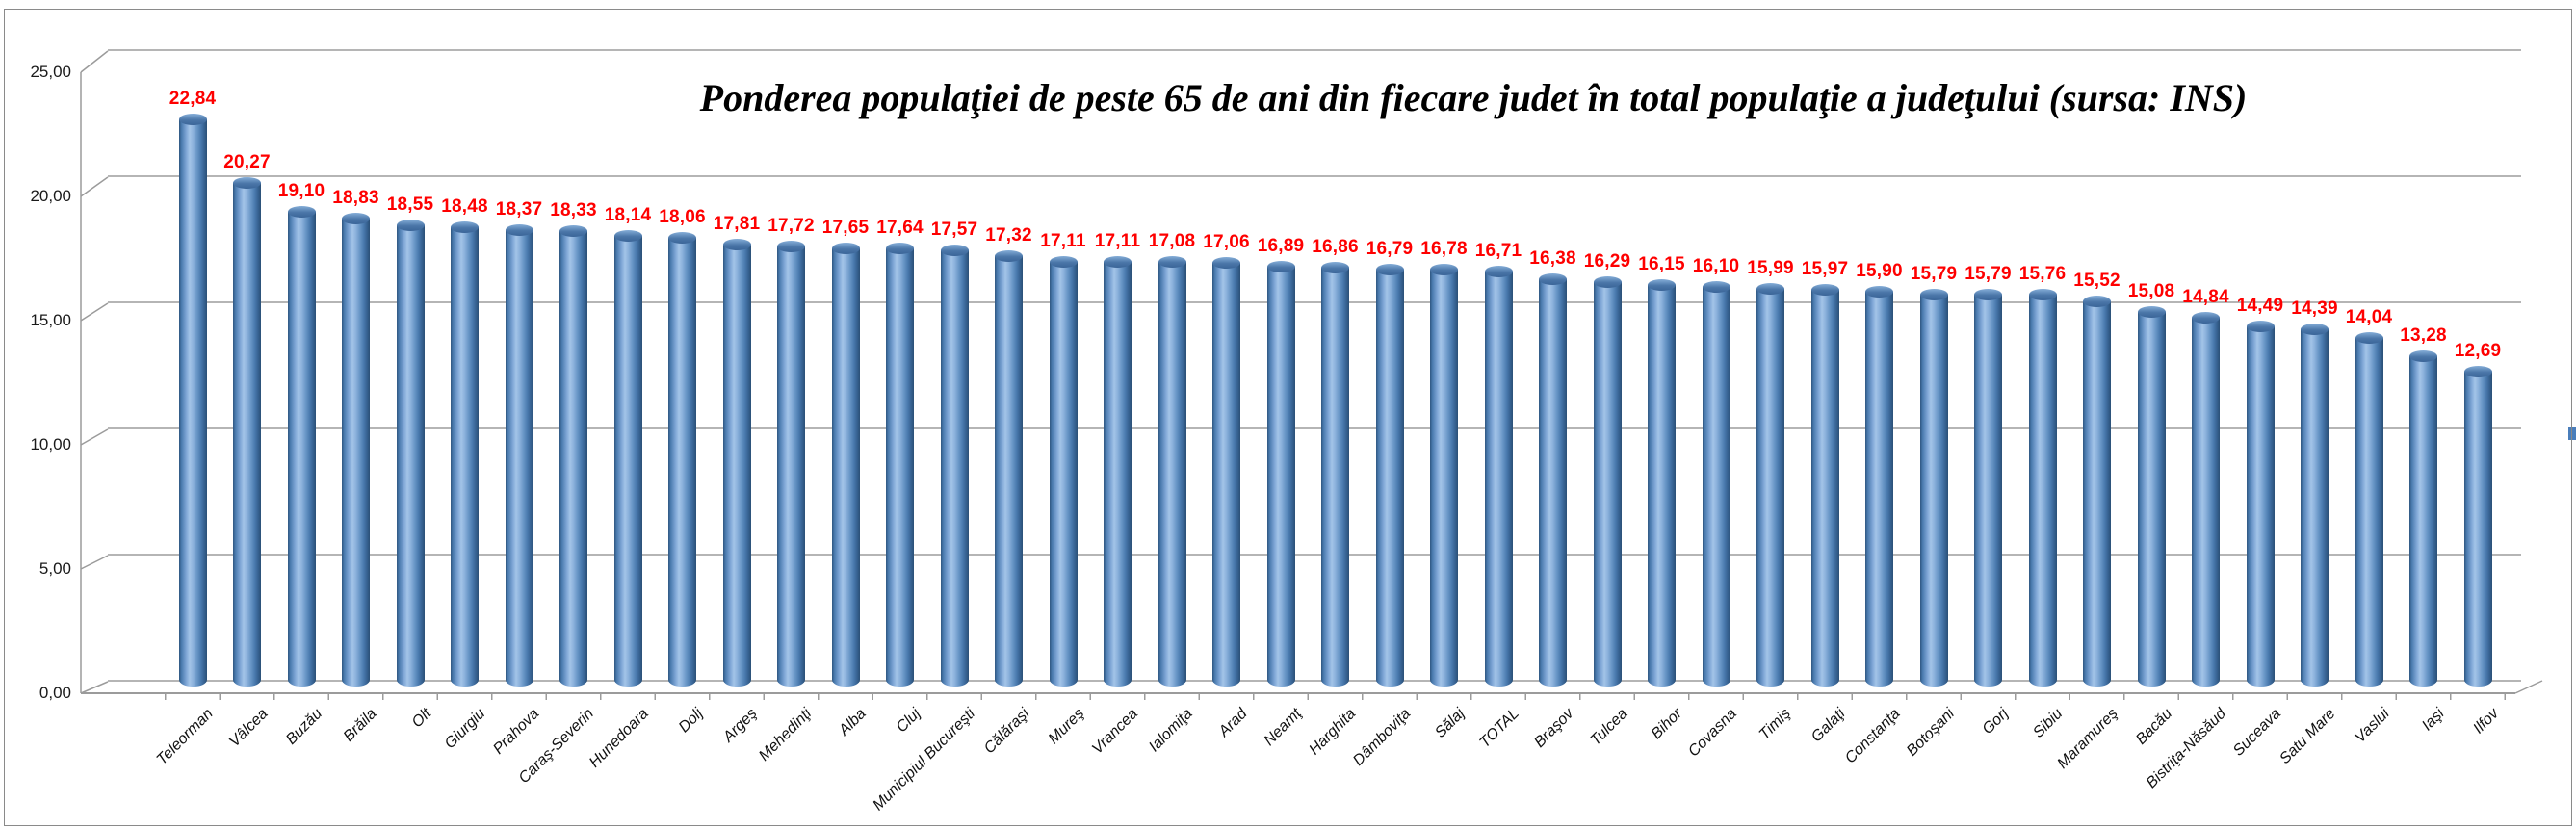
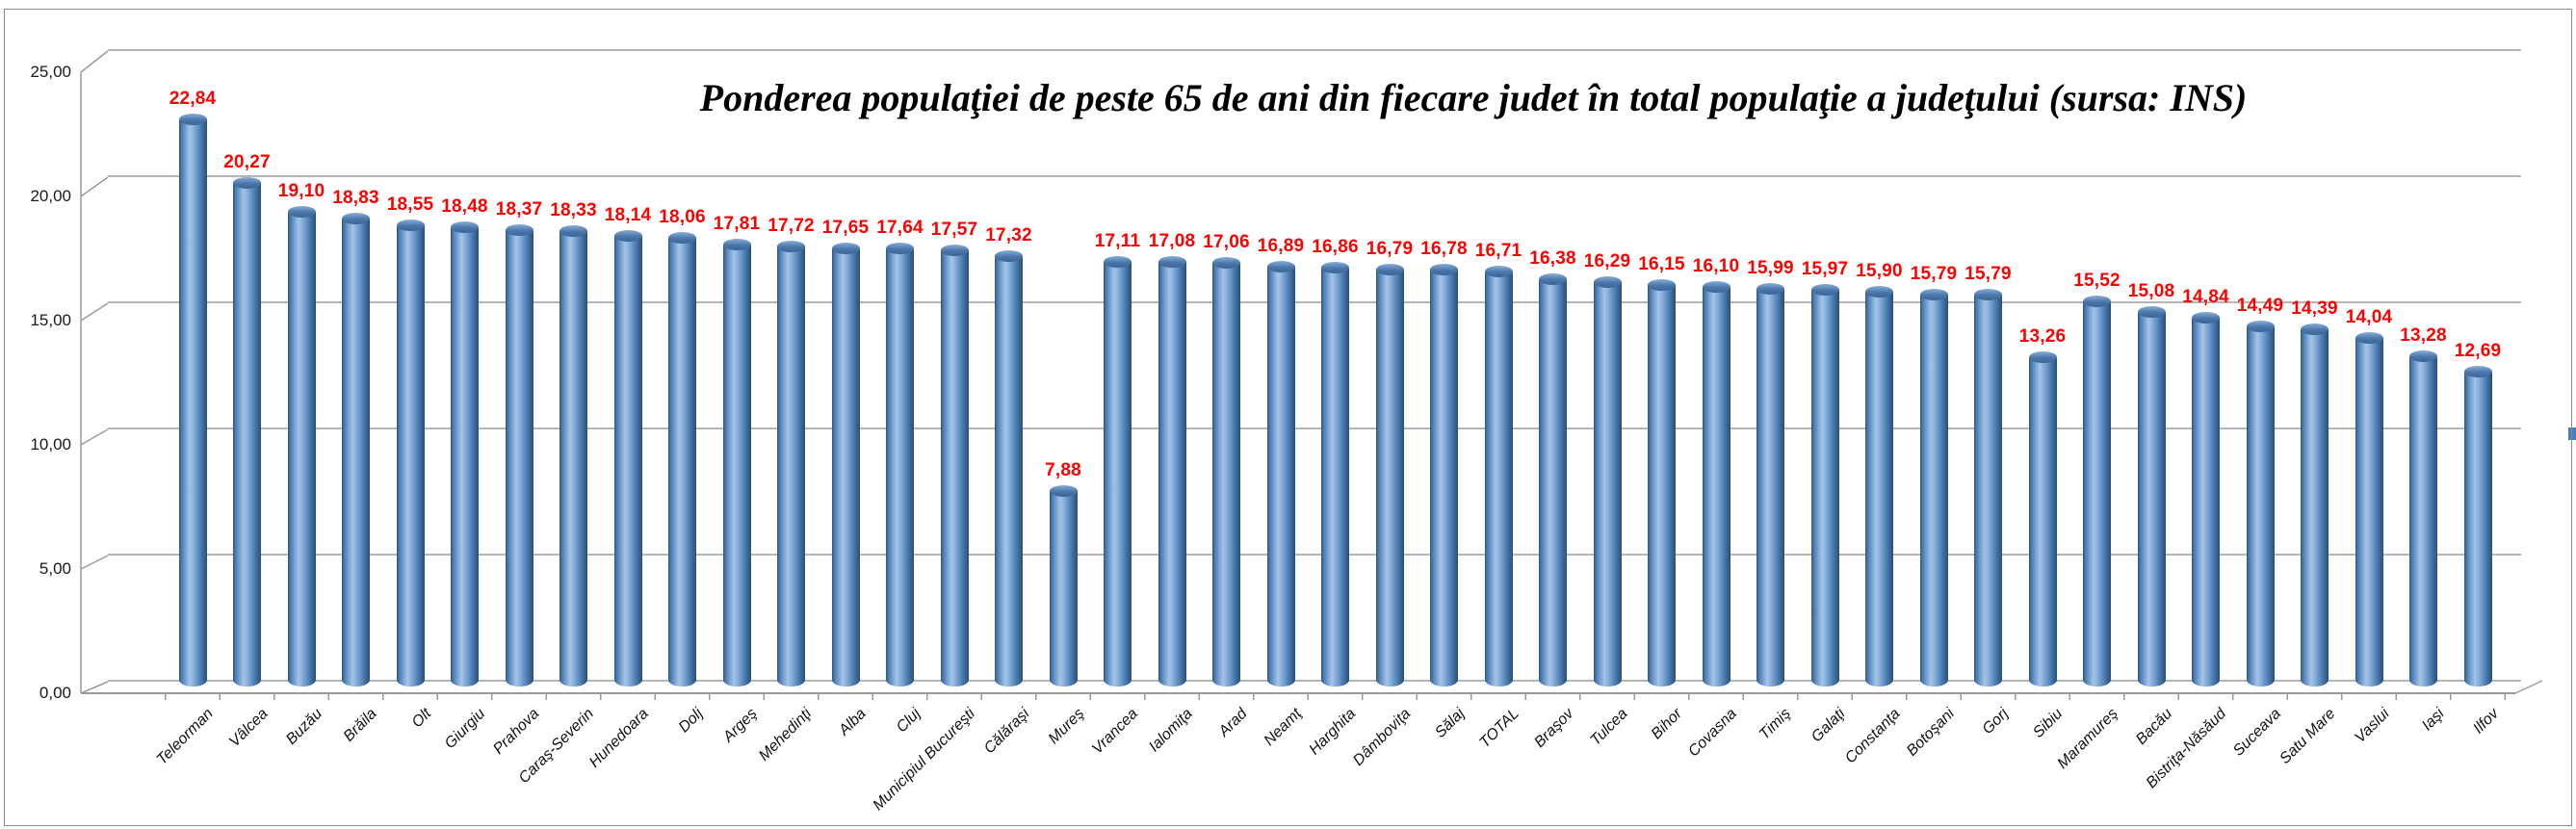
Mureş: 17,11 -> 7,88
Sibiu: 15,76 -> 13,26
